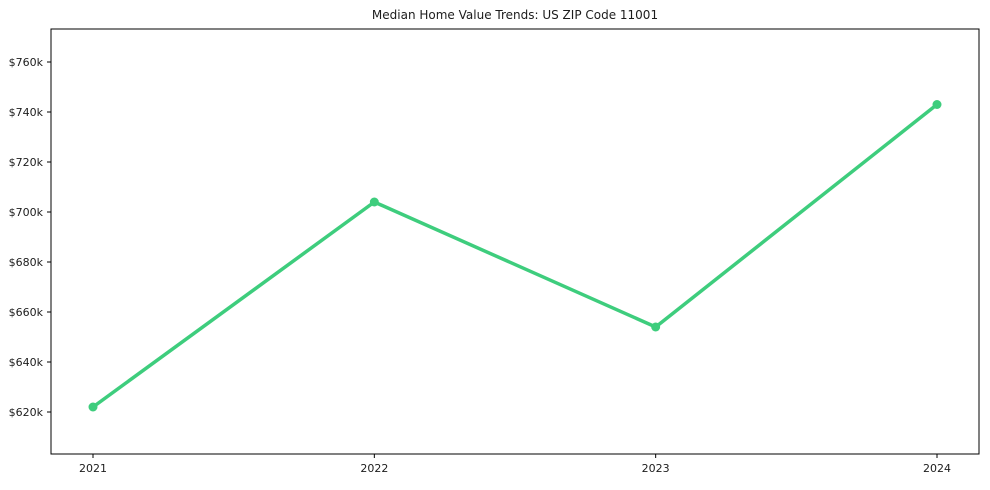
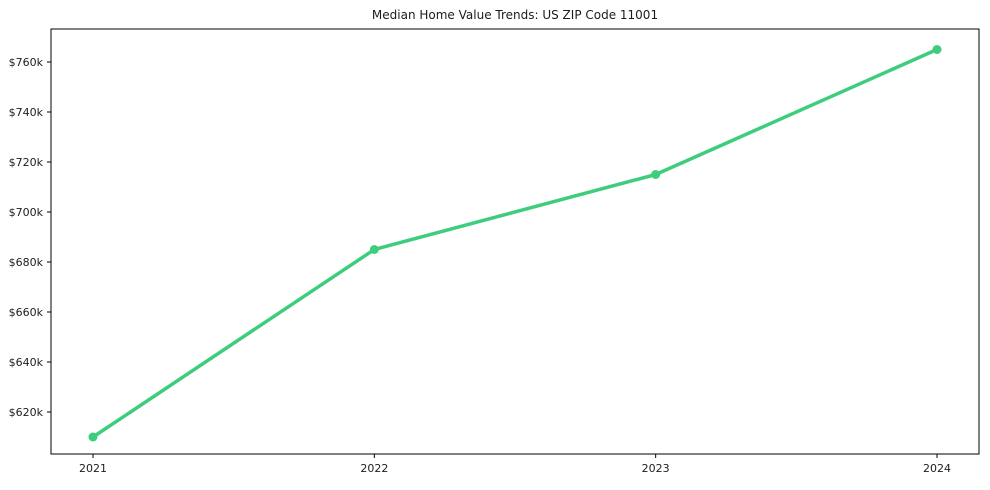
2021: $622k -> $610k
2022: $704k -> $685k
2023: $654k -> $715k
2024: $743k -> $765k
